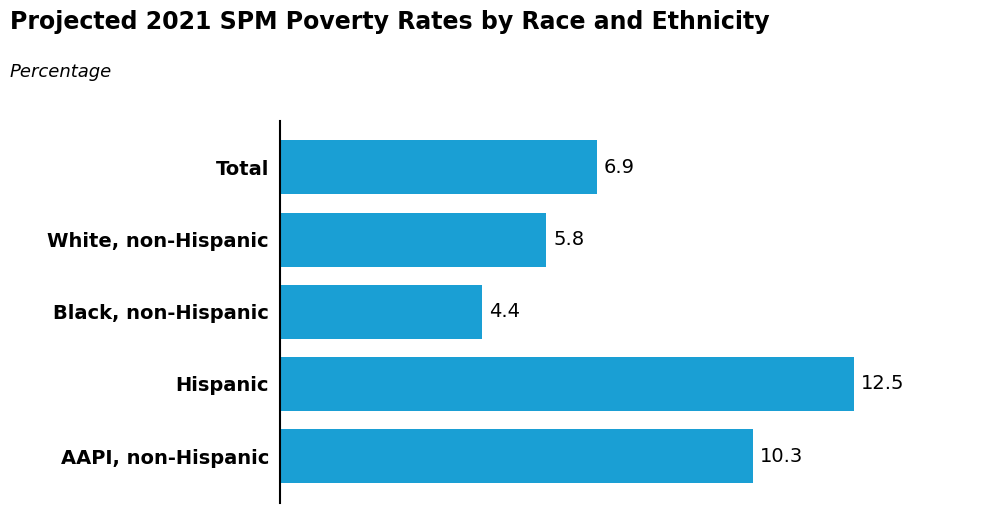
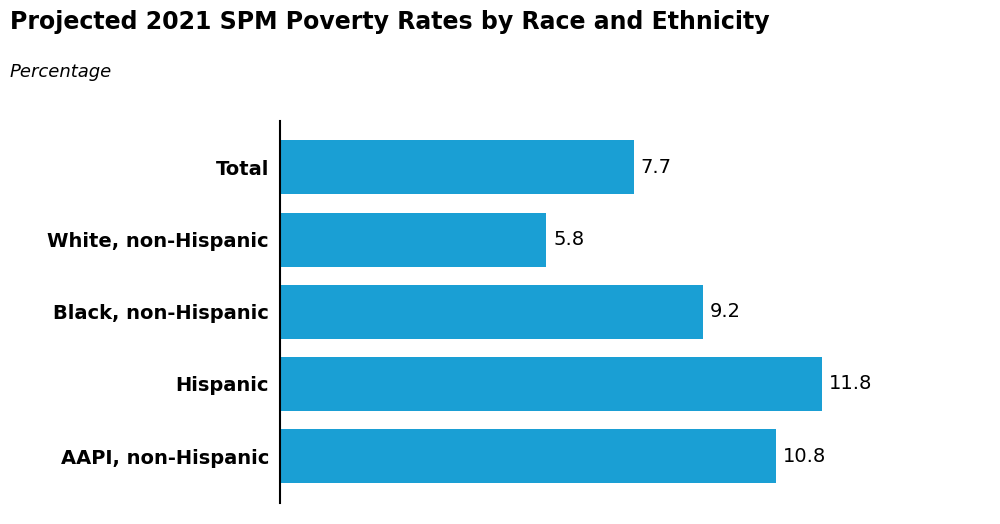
Total: 6.9 -> 7.7
Black, non-Hispanic: 4.4 -> 9.2
Hispanic: 12.5 -> 11.8
AAPI, non-Hispanic: 10.3 -> 10.8
